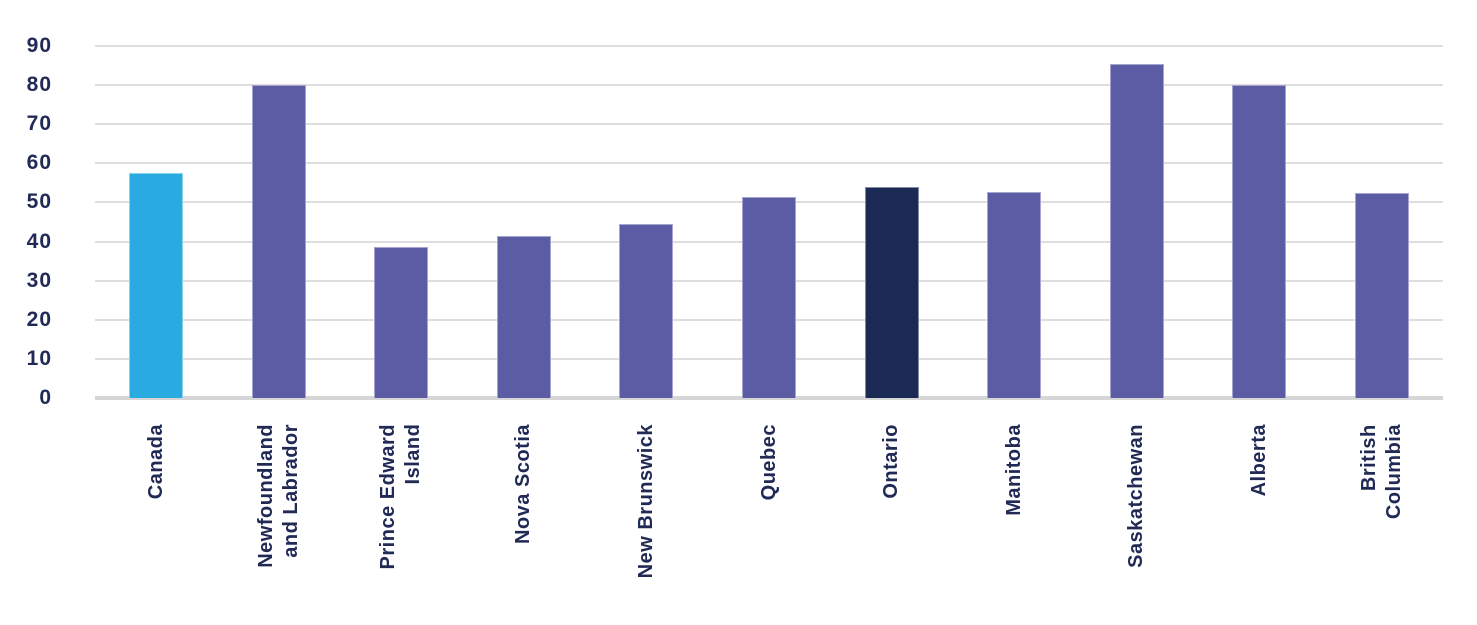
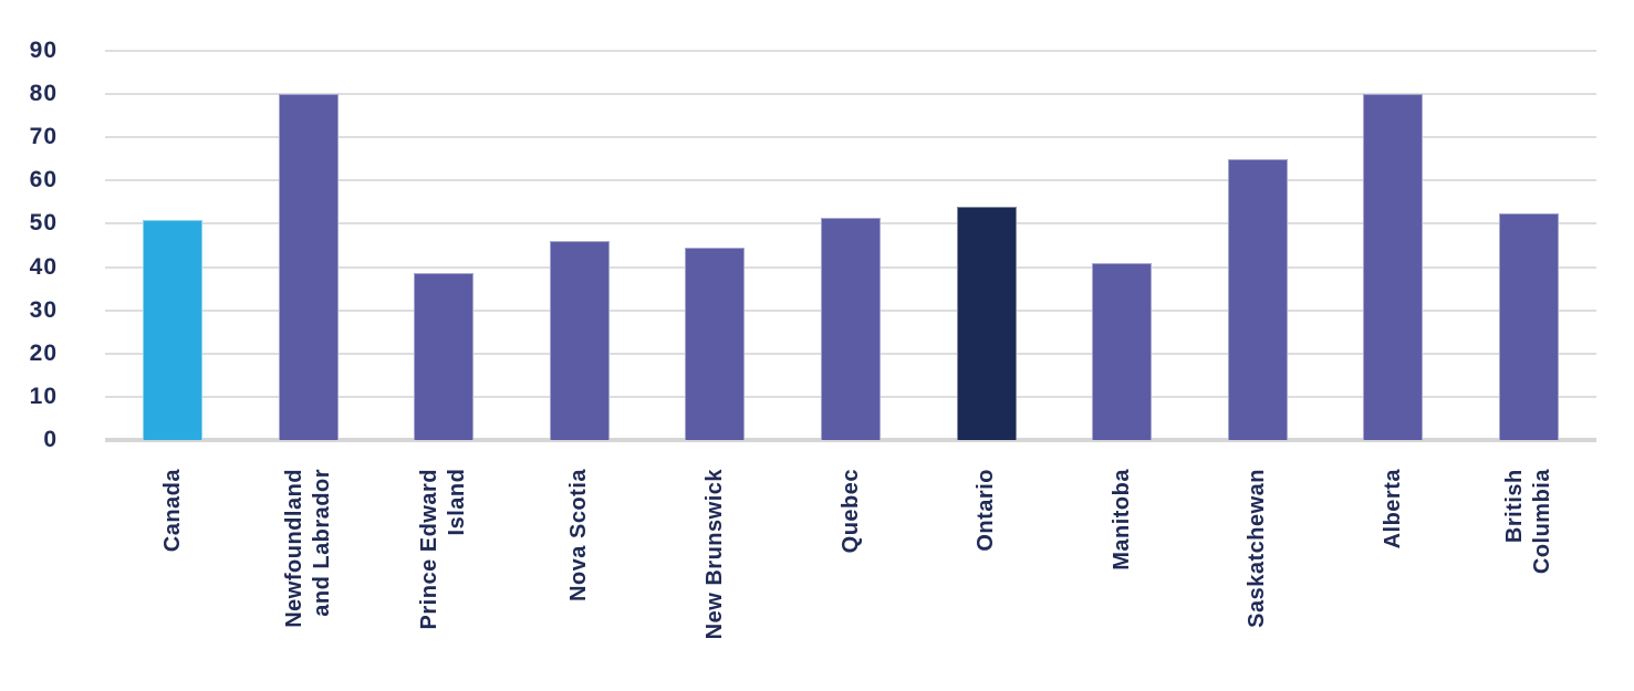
Canada: 58 -> 51
Nova Scotia: 41 -> 46
Manitoba: 53 -> 41
Saskatchewan: 85 -> 65
